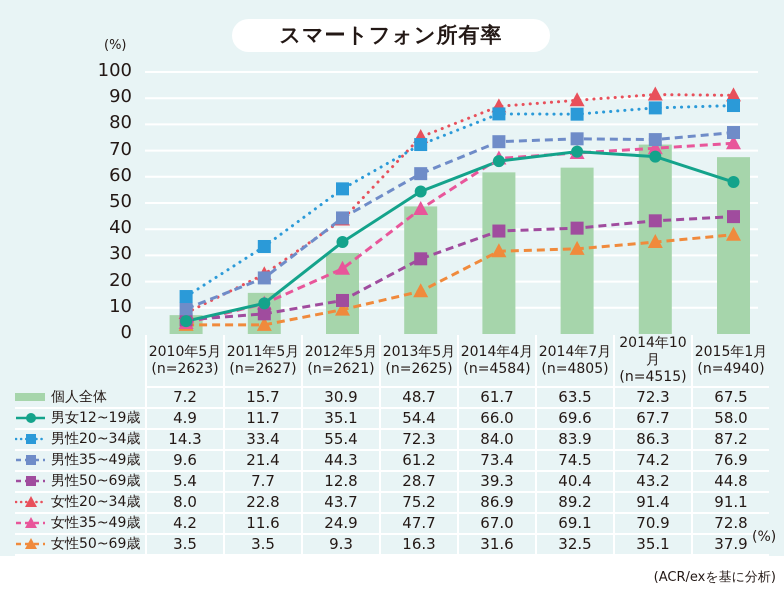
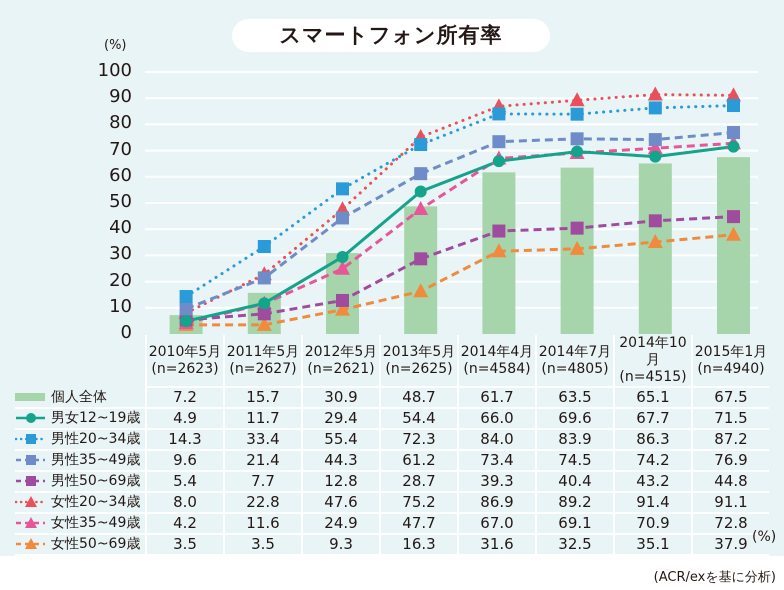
男女12~19歳/2012年5月: 35.1 -> 29.4
女性20~34歳/2012年5月: 43.7 -> 47.6
個人全体/2014年10月: 72.3 -> 65.1
男女12~19歳/2015年1月: 58.0 -> 71.5
